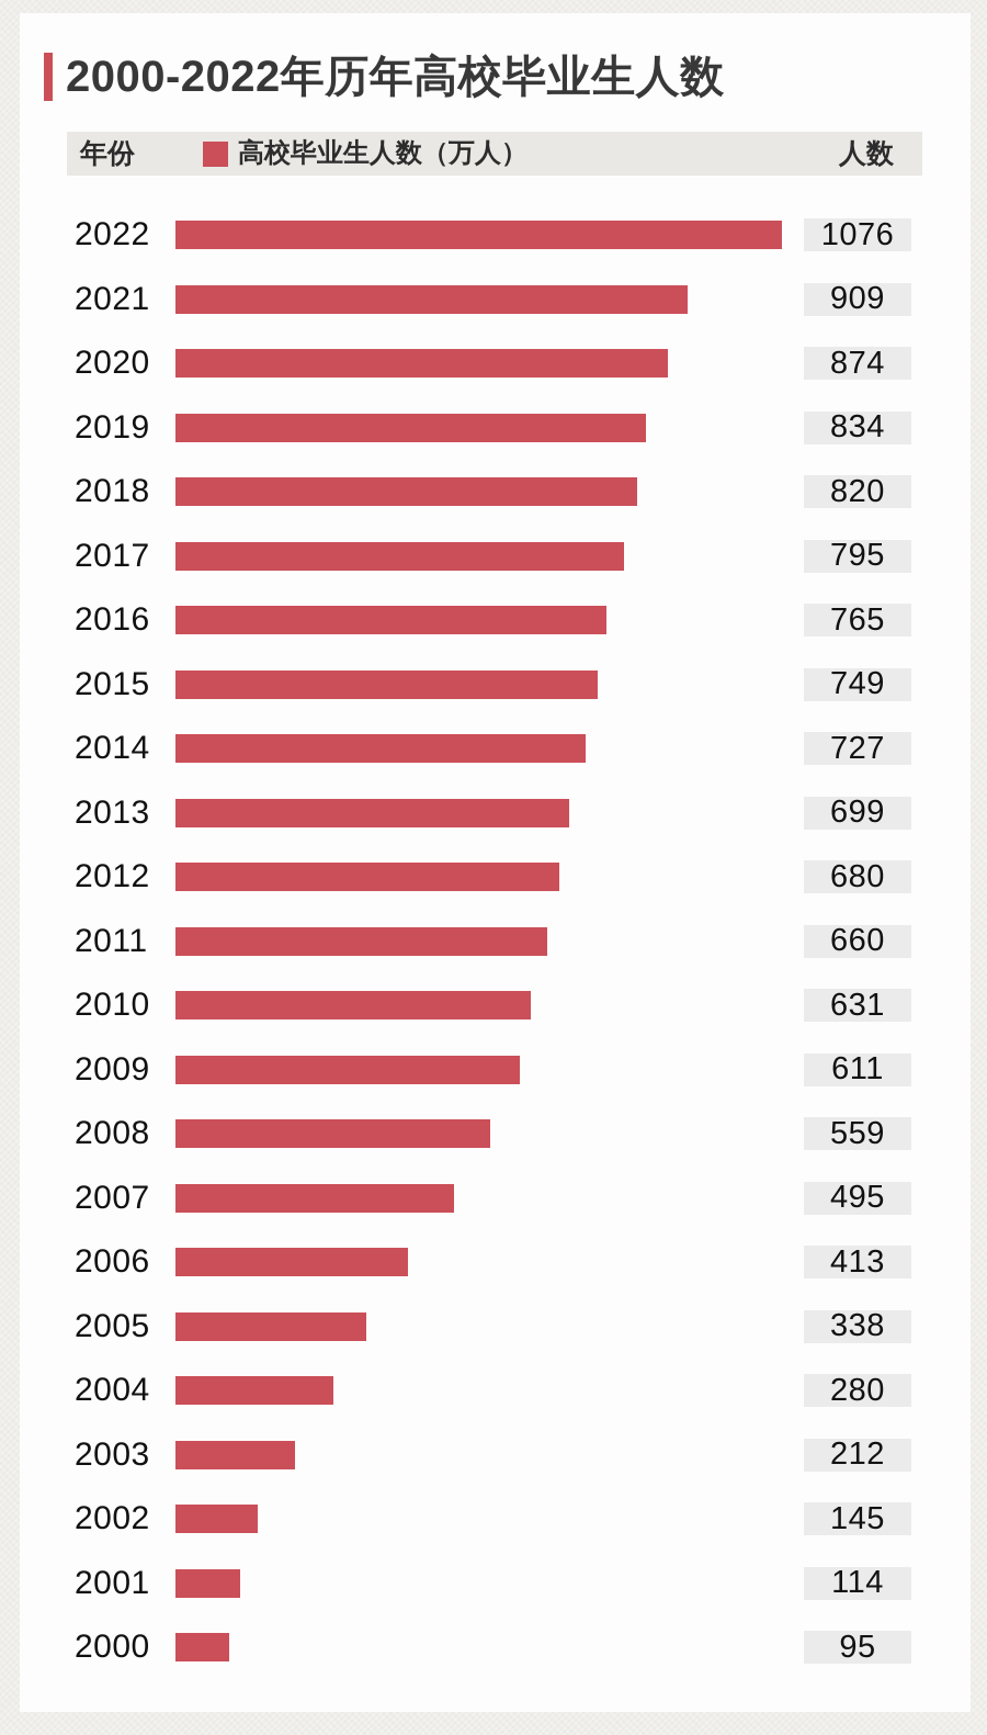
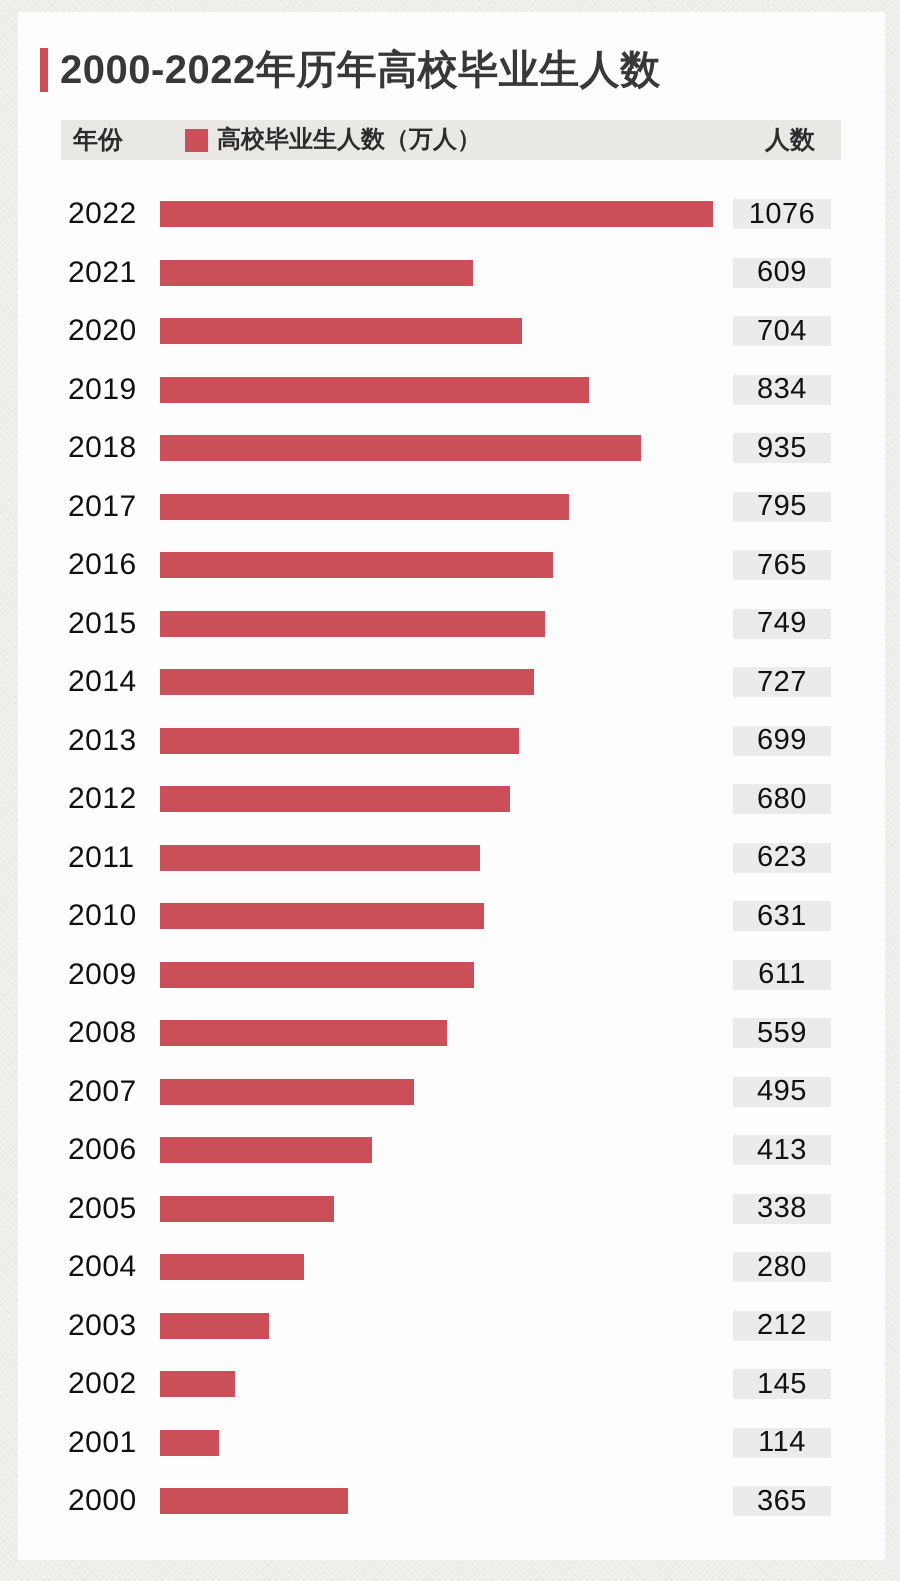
2021: 909 -> 609
2020: 874 -> 704
2018: 820 -> 935
2011: 660 -> 623
2000: 95 -> 365
